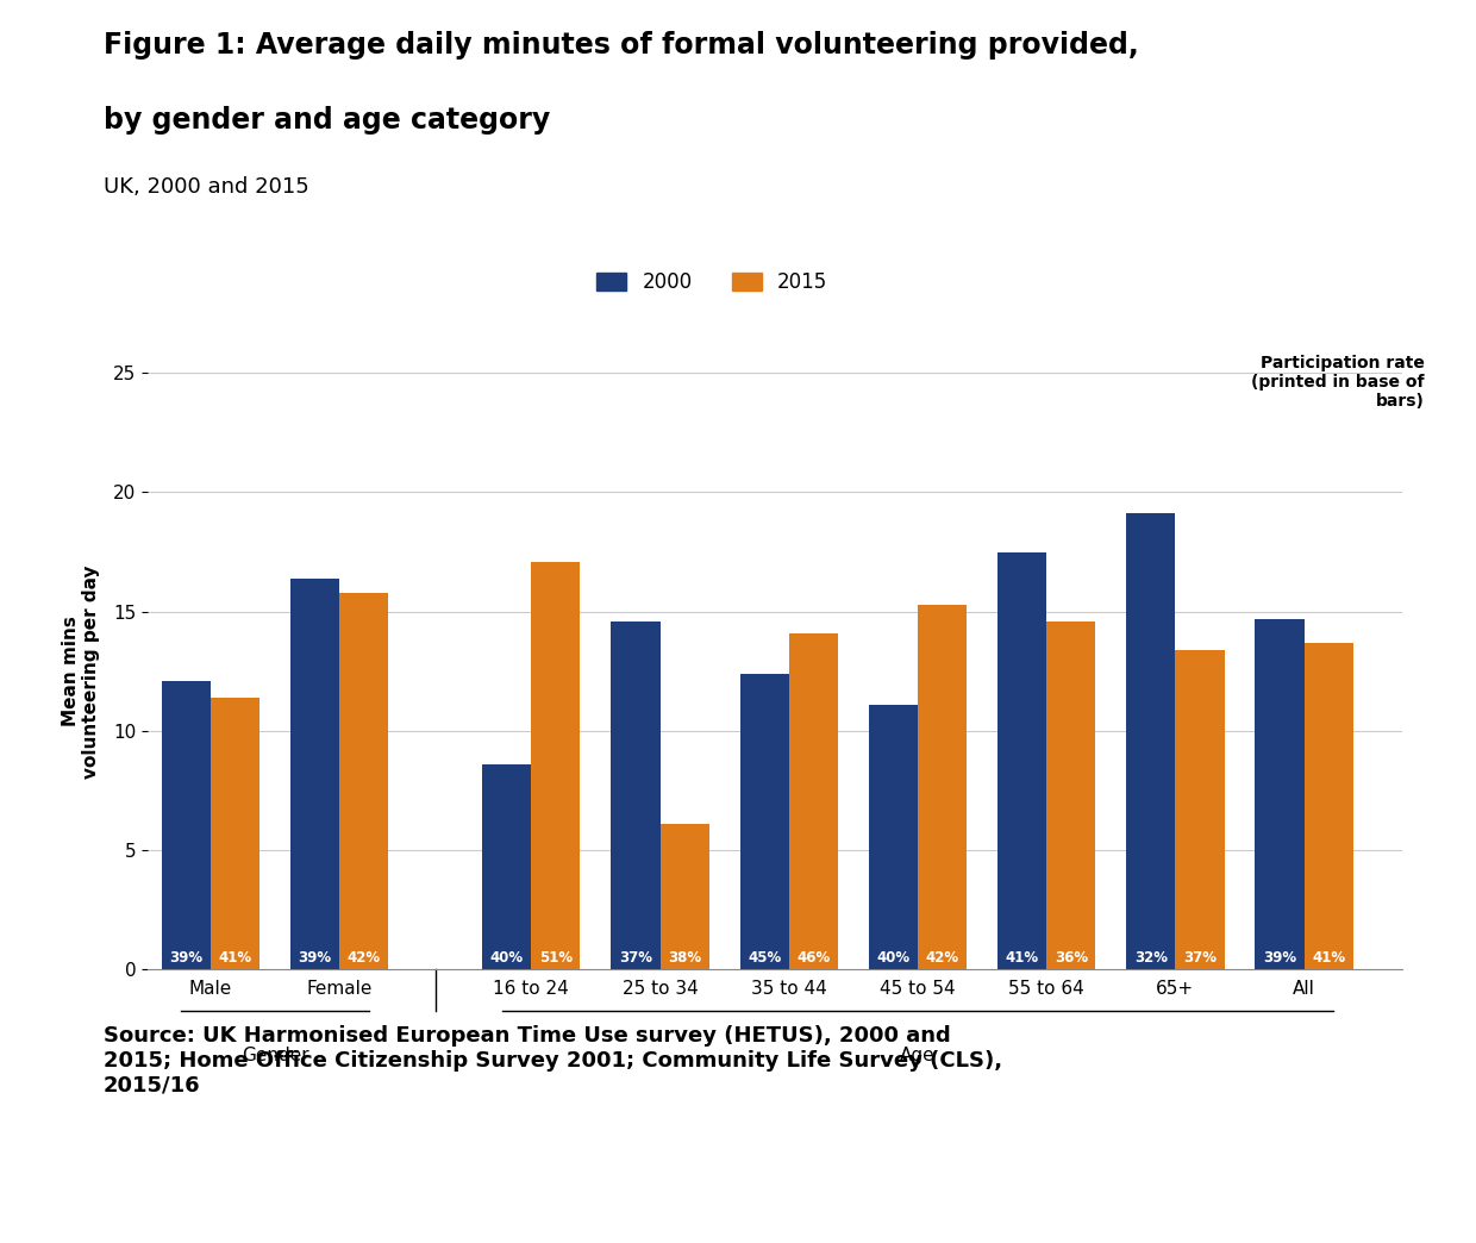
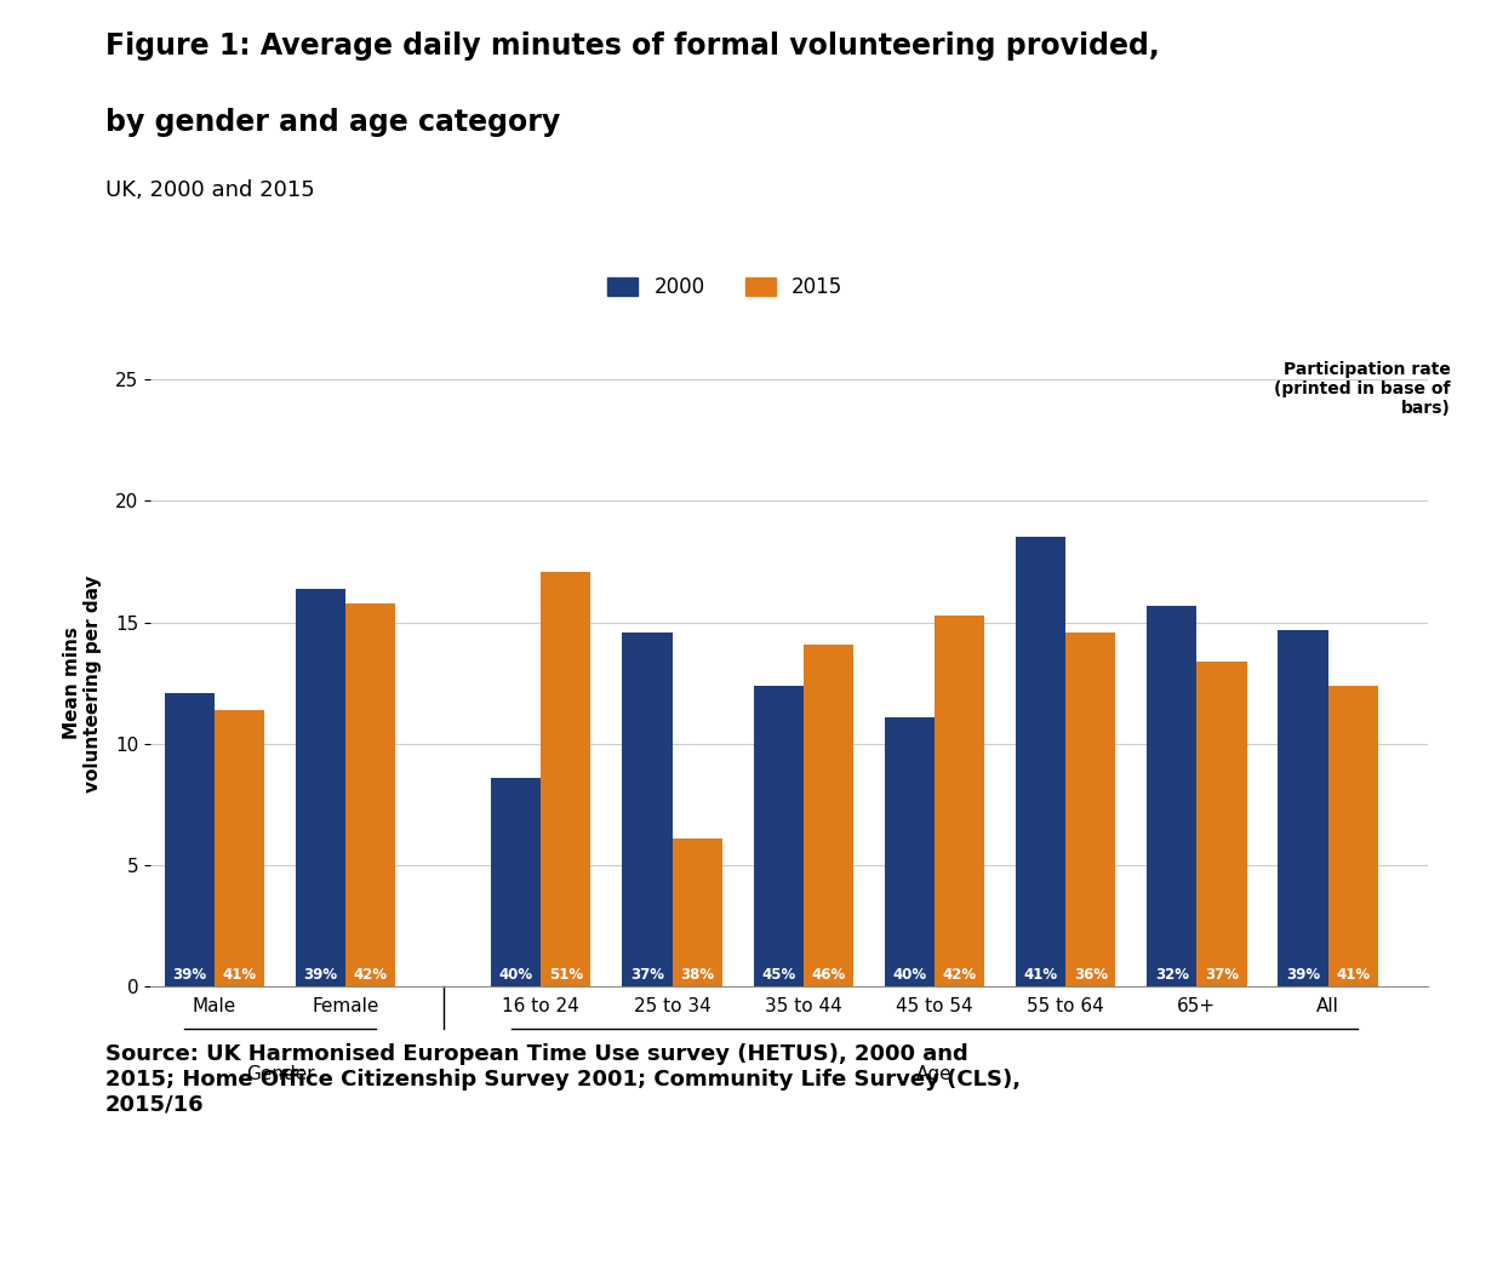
2000/55 to 64: 17.5 -> 18.5
2000/65+: 19.1 -> 15.7
2015/All: 13.7 -> 12.4
